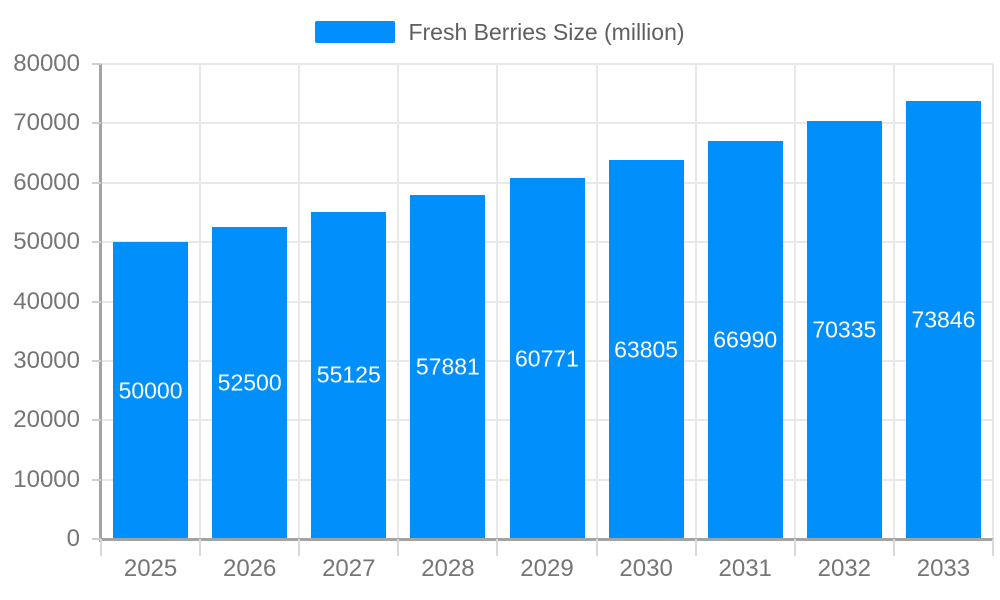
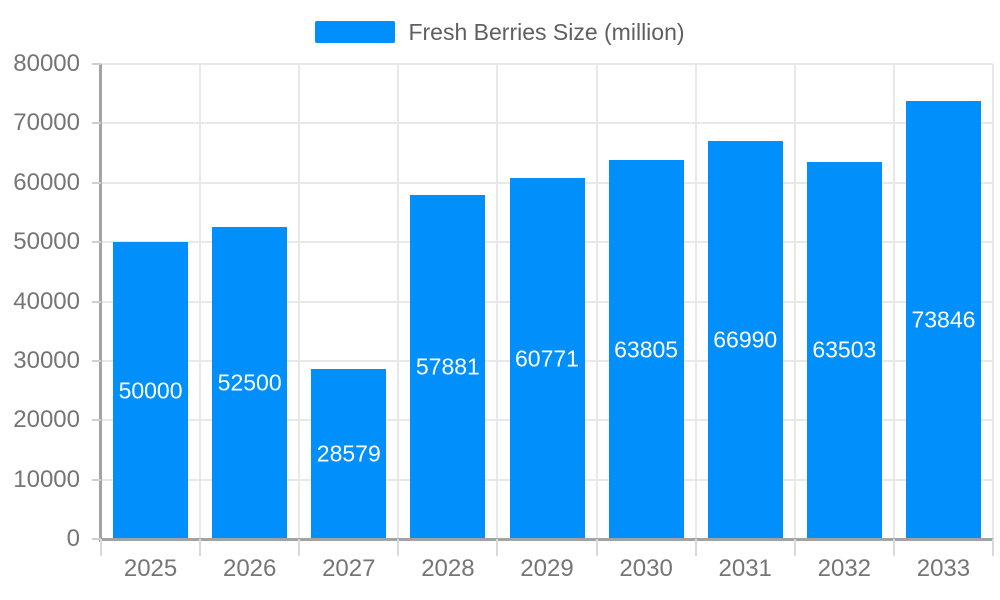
2027: 55125 -> 28579
2032: 70335 -> 63503
